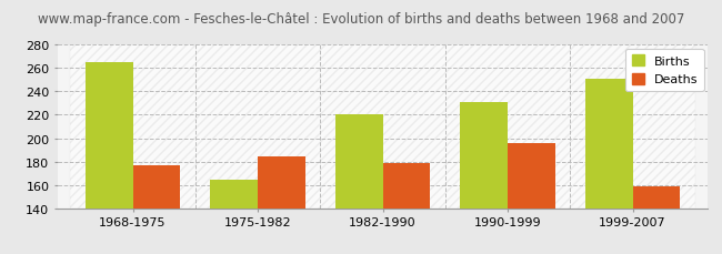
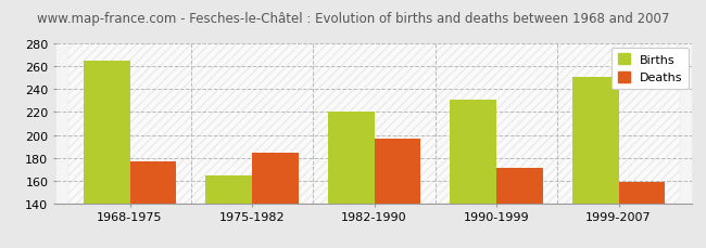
Deaths/1982-1990: 179 -> 197
Deaths/1990-1999: 196 -> 171
